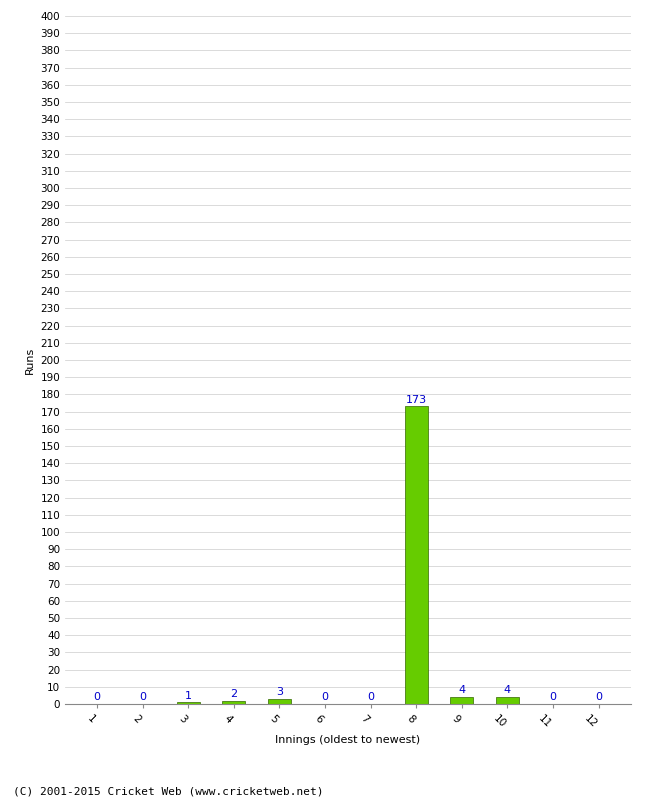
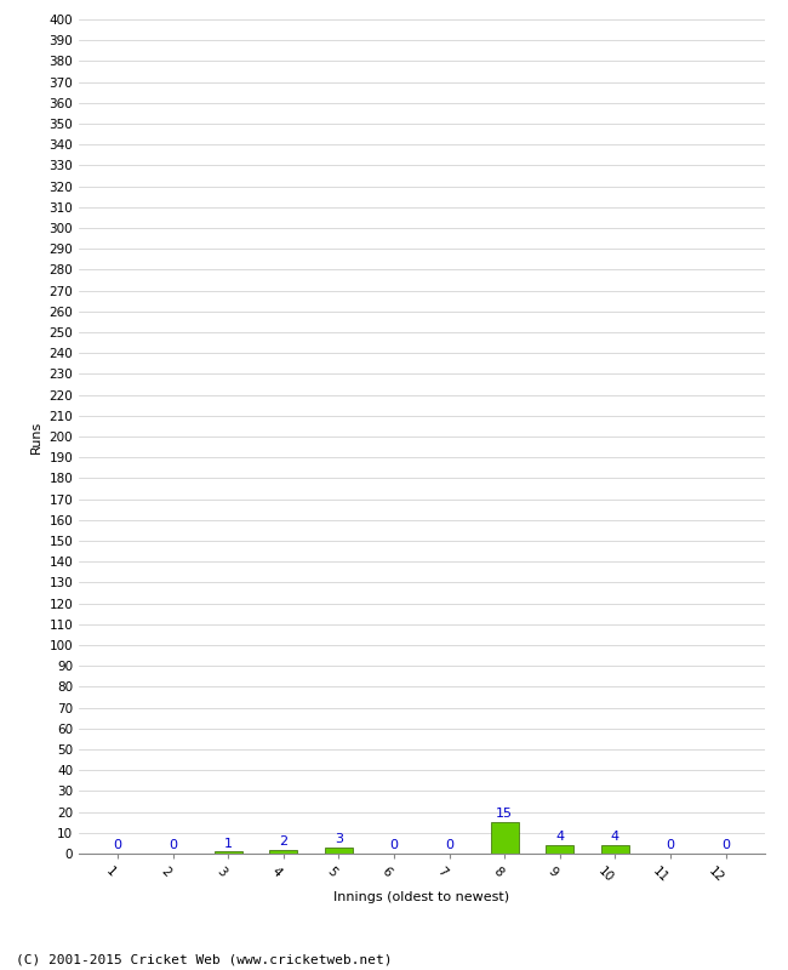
8: 173 -> 15
